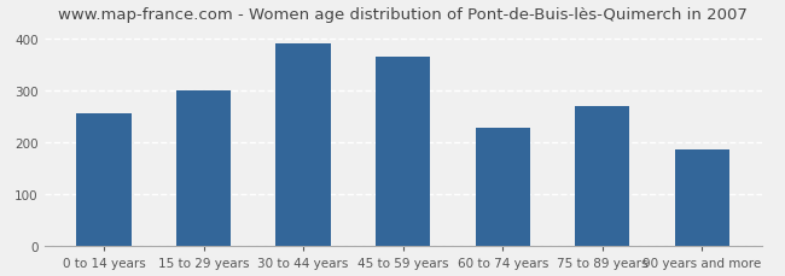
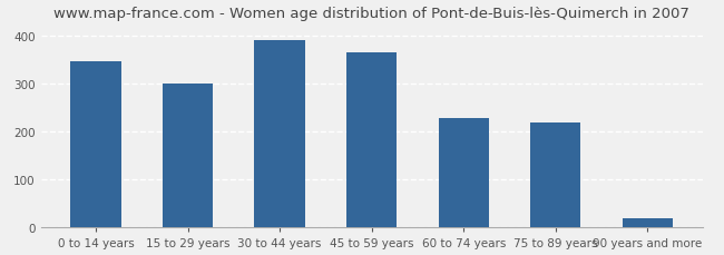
0 to 14 years: 255 -> 345
75 to 89 years: 270 -> 218
90 years and more: 185 -> 20
